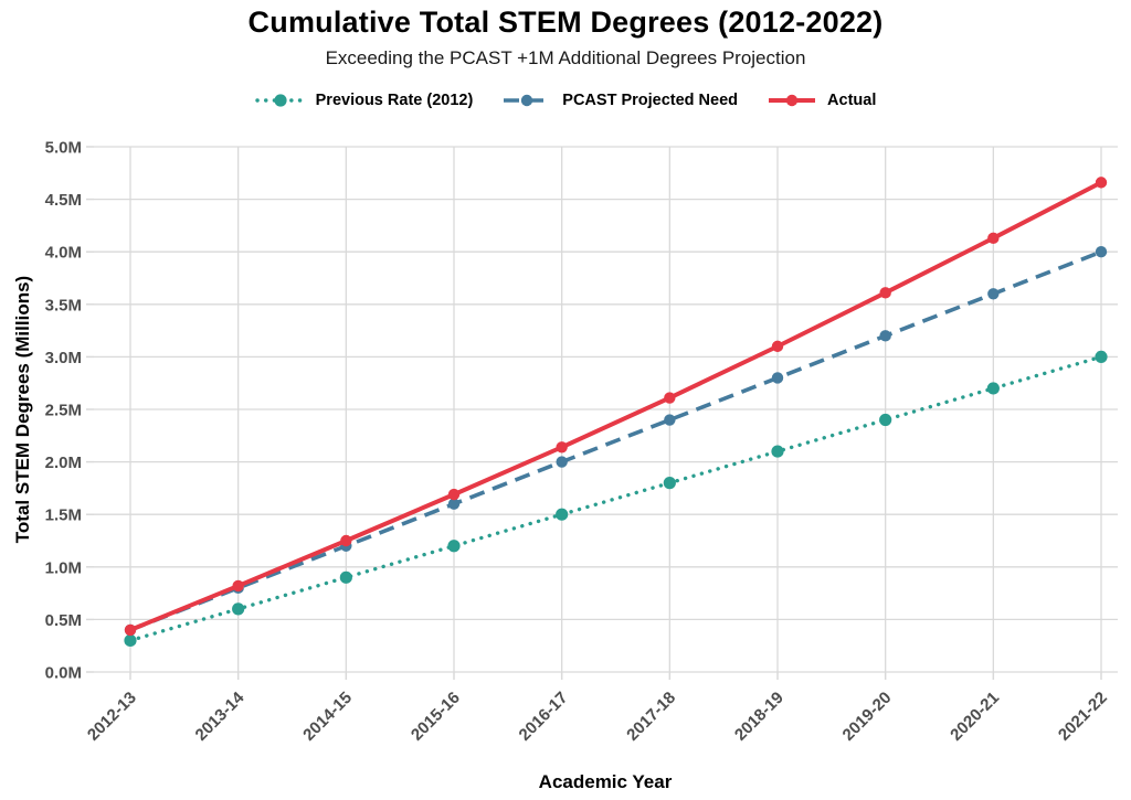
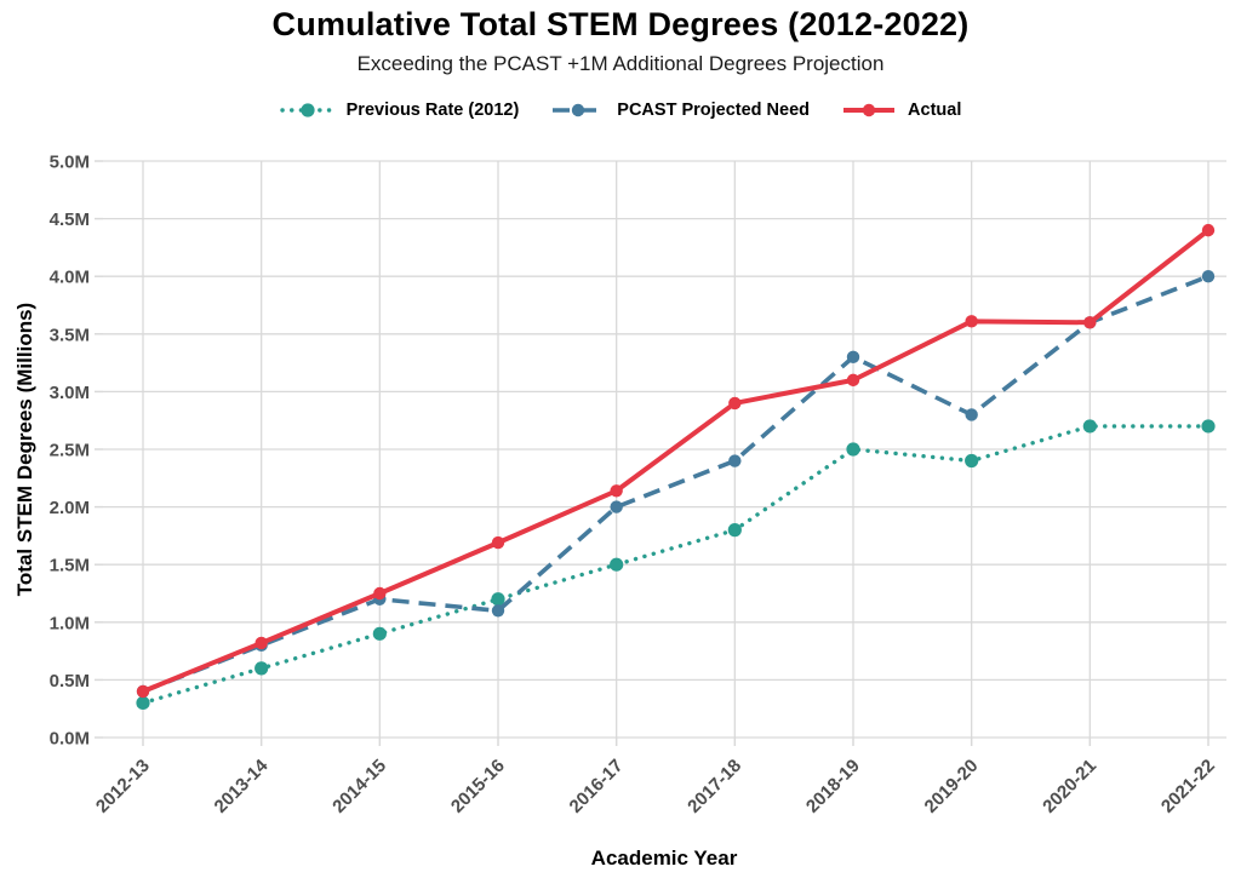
PCAST Projected Need/2015-16: 1.6M -> 1.1M
Actual/2017-18: 2.6M -> 2.9M
Previous Rate (2012)/2018-19: 2.1M -> 2.5M
PCAST Projected Need/2018-19: 2.8M -> 3.3M
PCAST Projected Need/2019-20: 3.2M -> 2.8M
Actual/2020-21: 4.1M -> 3.6M
Previous Rate (2012)/2021-22: 3.0M -> 2.7M
Actual/2021-22: 4.7M -> 4.4M
